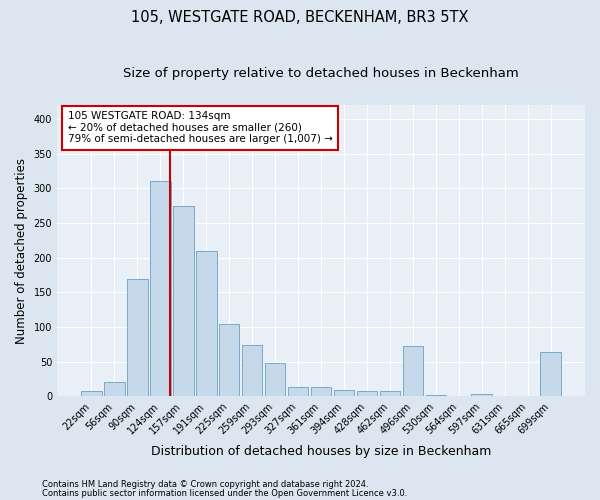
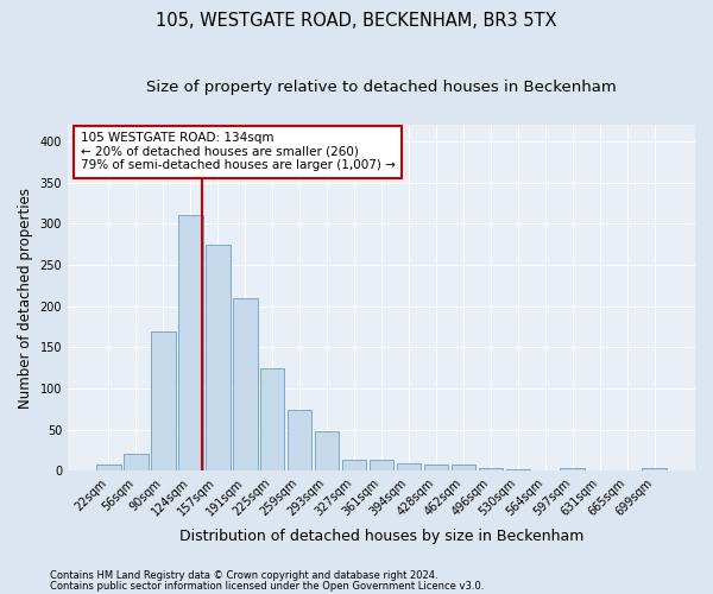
225sqm: 104 -> 125
496sqm: 72 -> 3
699sqm: 64 -> 3
